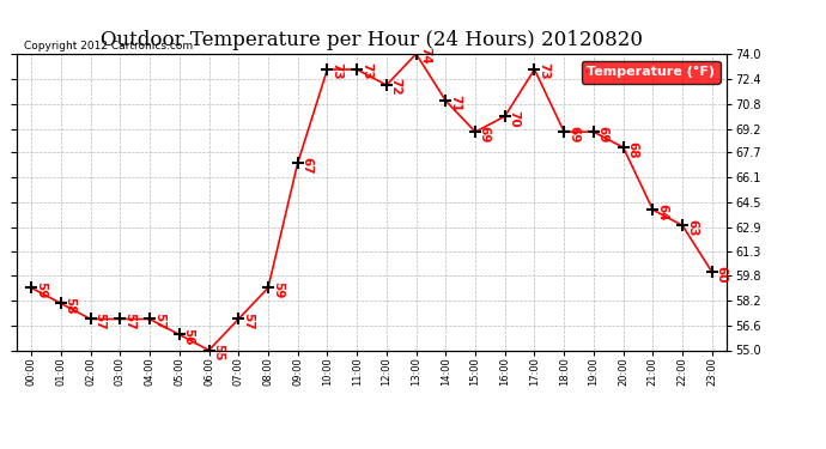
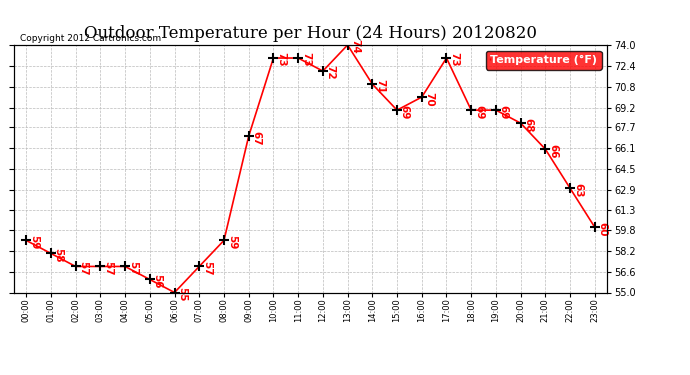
21:00: 64 -> 66
